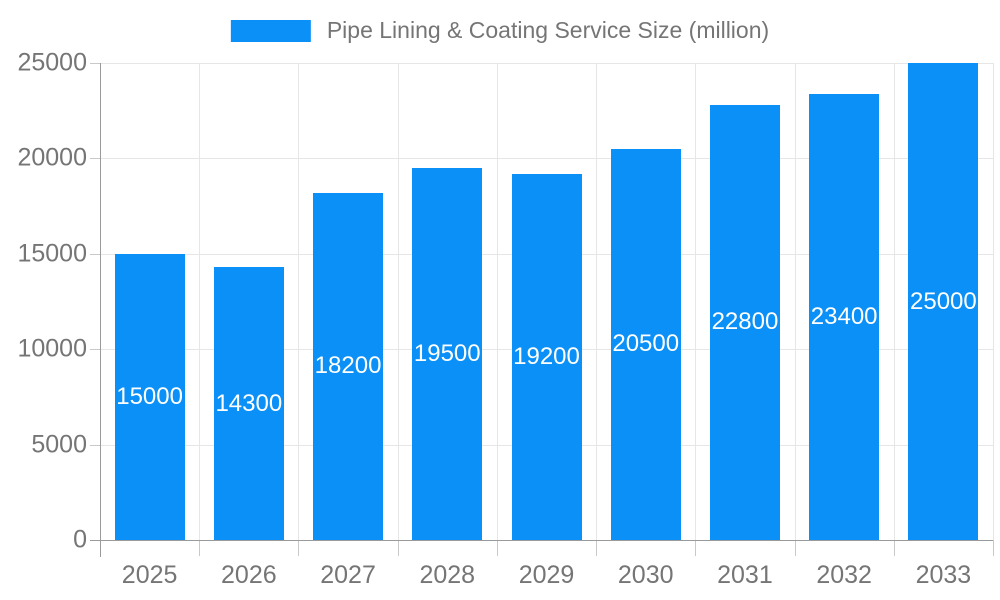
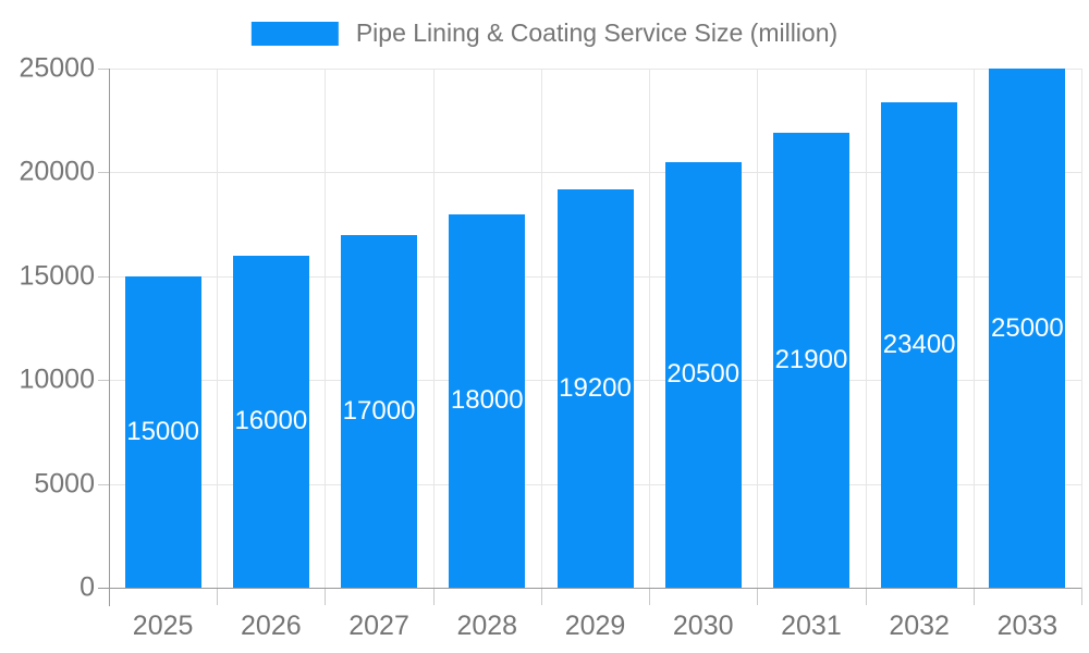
2026: 14300 -> 16000
2027: 18200 -> 17000
2028: 19500 -> 18000
2031: 22800 -> 21900
